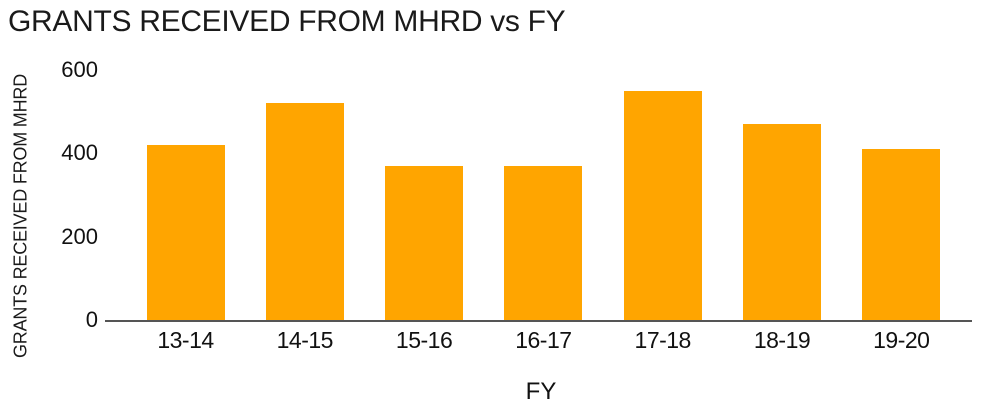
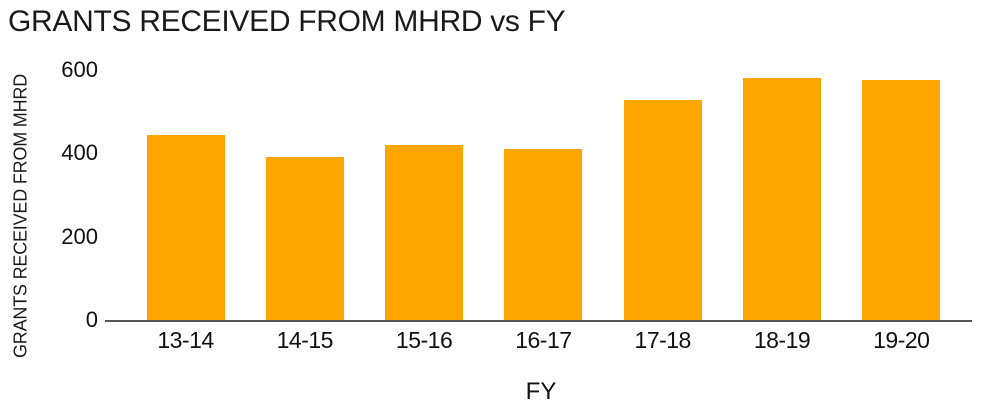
13-14: 420 -> 440
14-15: 520 -> 390
15-16: 370 -> 420
16-17: 370 -> 410
17-18: 550 -> 530
18-19: 470 -> 580
19-20: 410 -> 580
